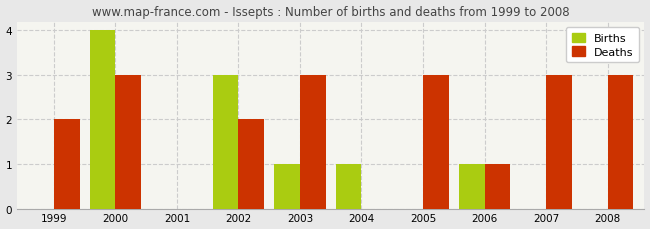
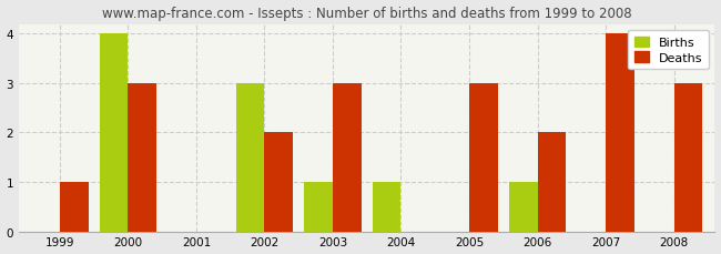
Deaths/1999: 2 -> 1
Deaths/2006: 1 -> 2
Deaths/2007: 3 -> 4
